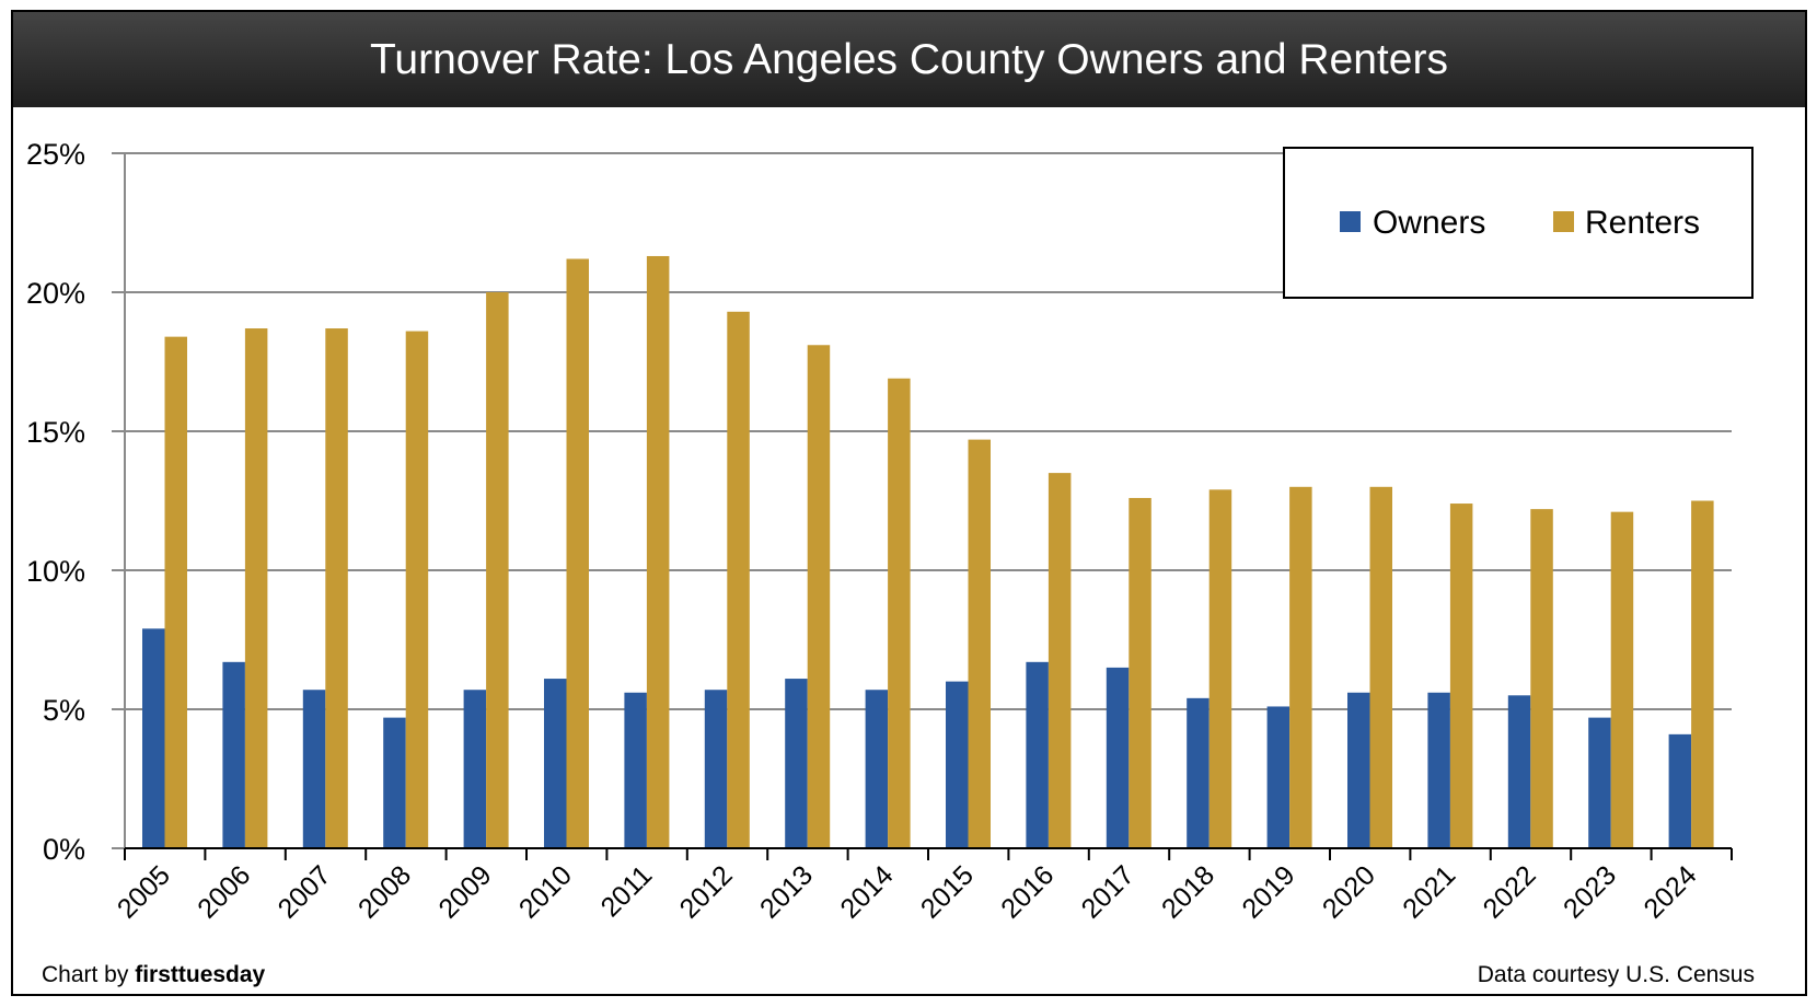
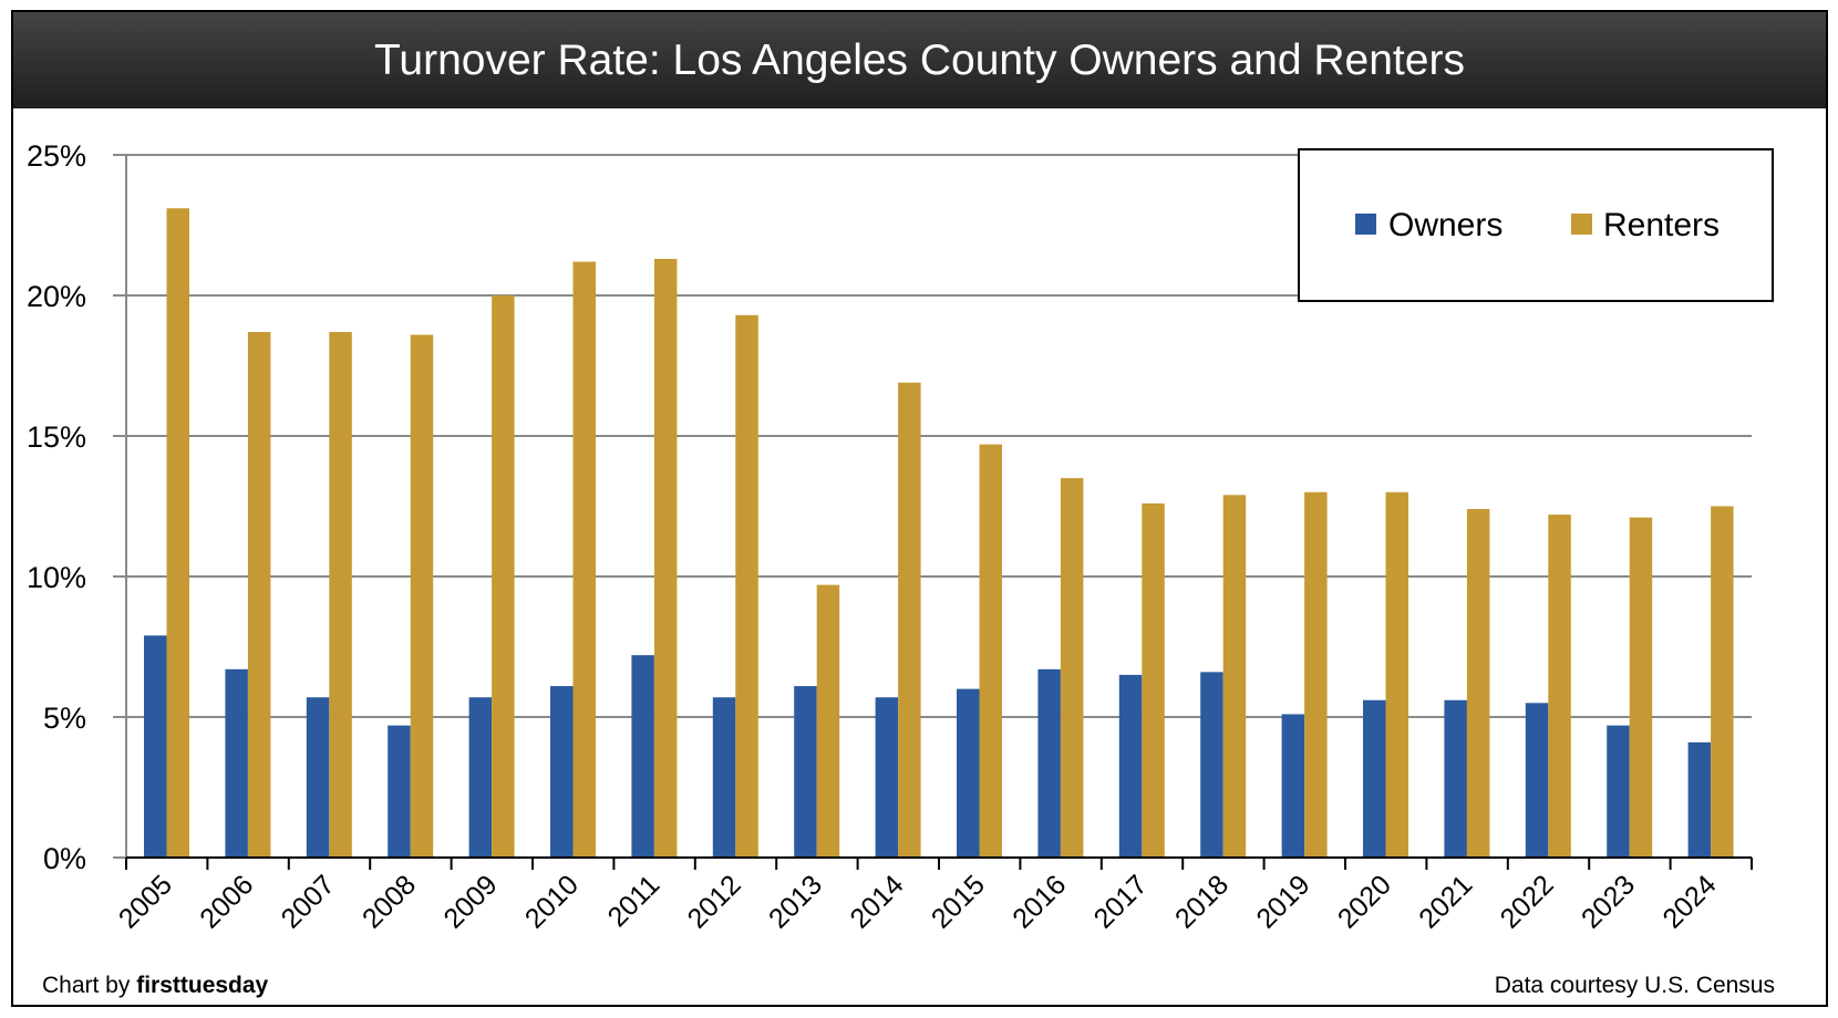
Renters/2005: 18.4% -> 23.1%
Owners/2011: 5.6% -> 7.2%
Renters/2013: 18.1% -> 9.7%
Owners/2018: 5.4% -> 6.6%
